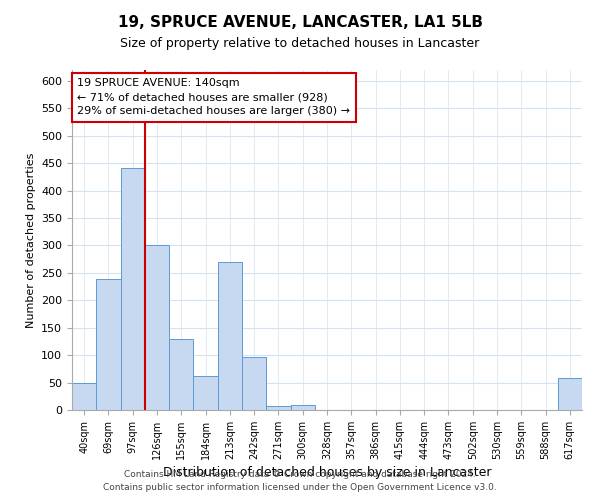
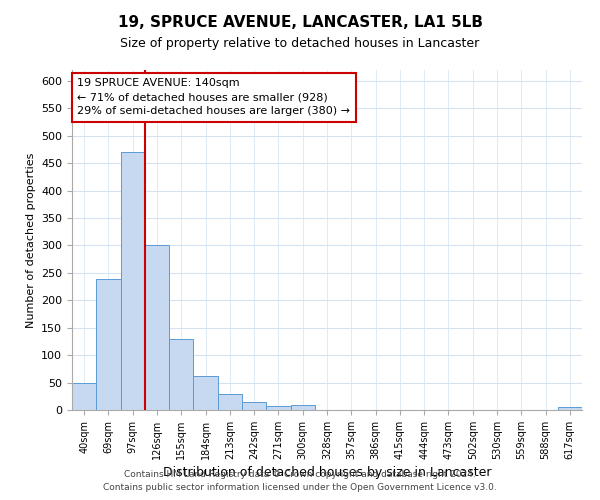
97sqm: 442 -> 470
213sqm: 270 -> 30
242sqm: 96 -> 15
617sqm: 58 -> 5
